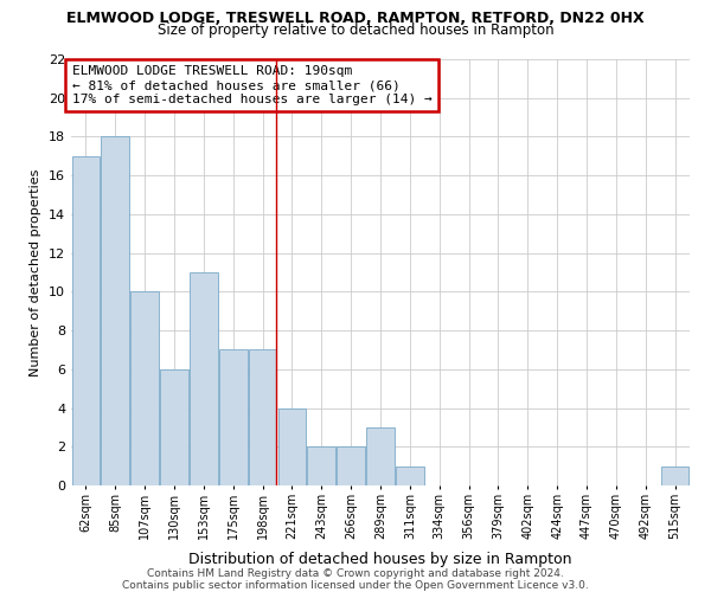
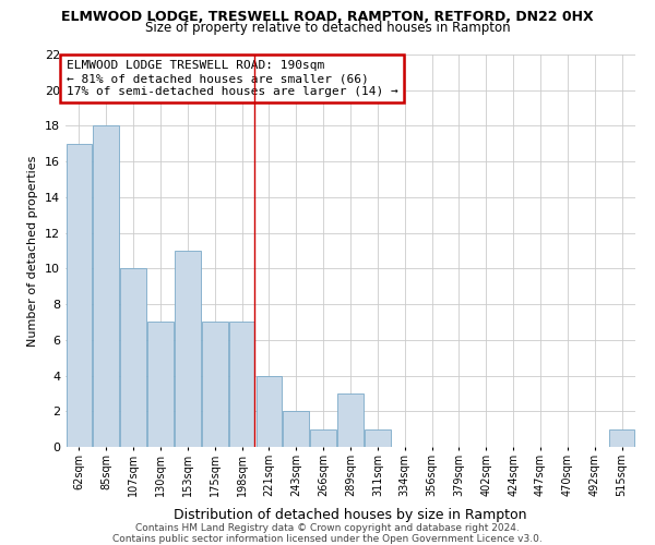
130sqm: 6 -> 7
266sqm: 2 -> 1
